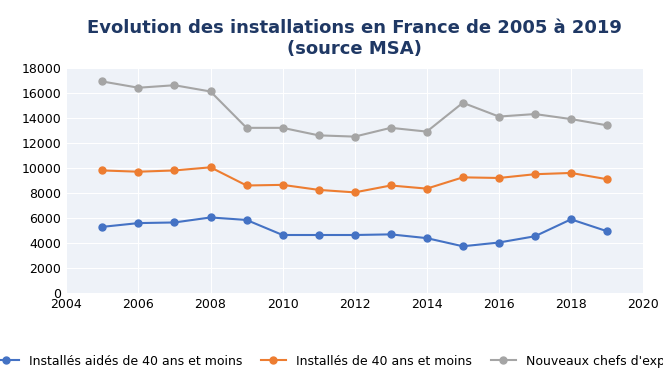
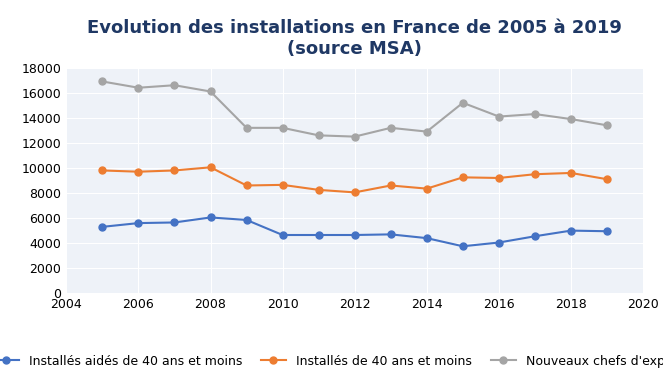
Installés aidés de 40 ans et moins/2018: 5900 -> 5000
